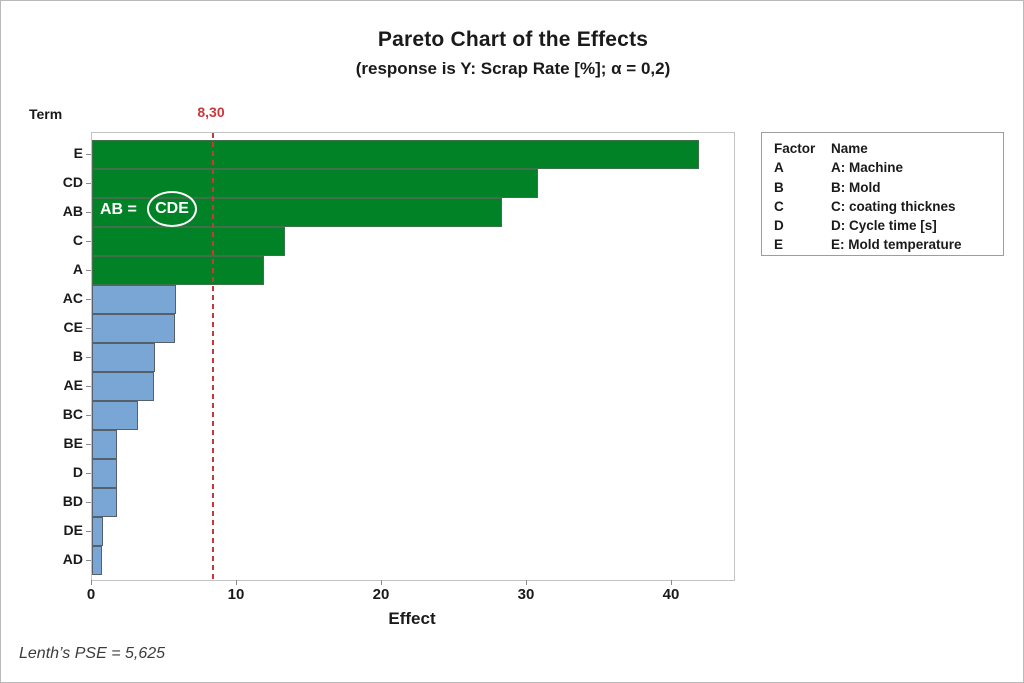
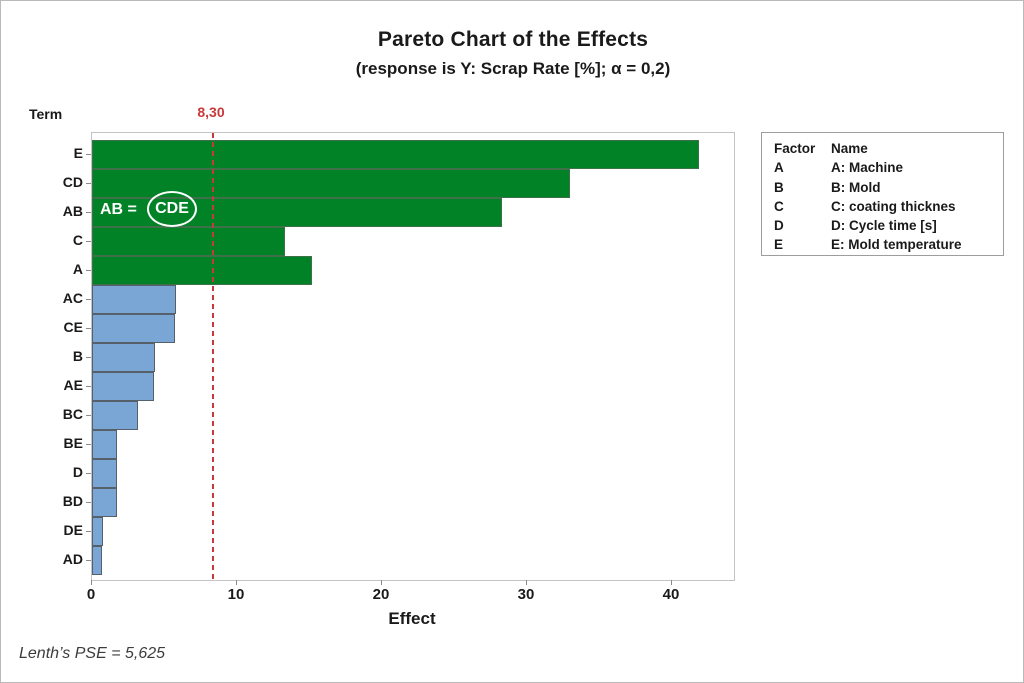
CD: 30.8 -> 33.0
A: 11.9 -> 15.2
